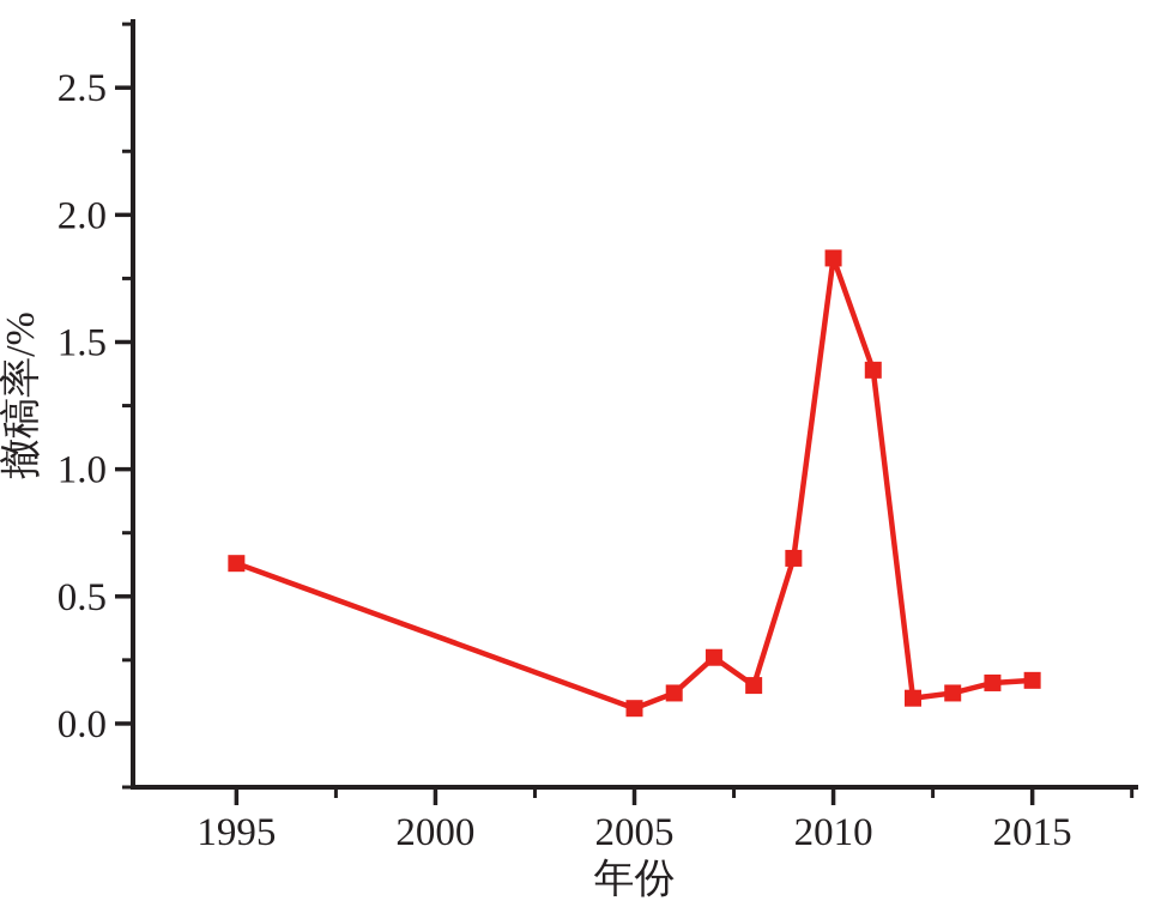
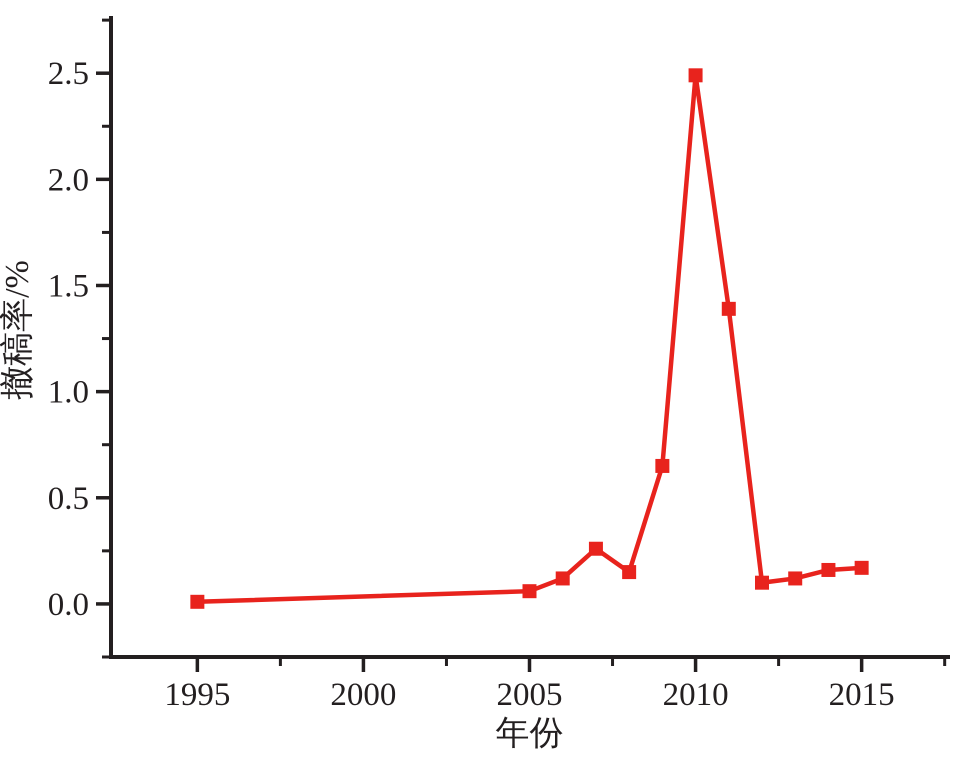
1995: 0.63 -> 0.01
2010: 1.83 -> 2.49
